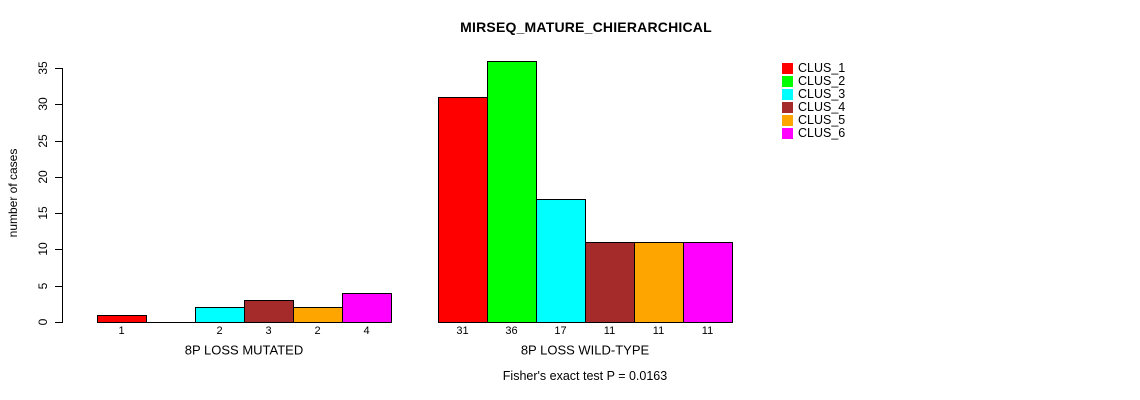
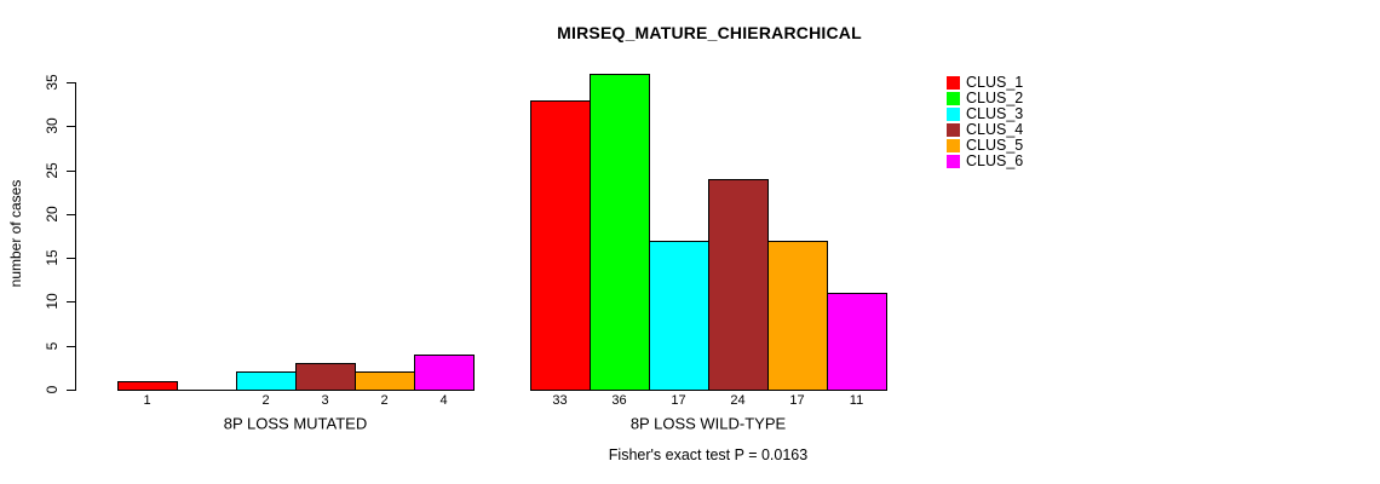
CLUS_1/8P LOSS WILD-TYPE: 31 -> 33
CLUS_4/8P LOSS WILD-TYPE: 11 -> 24
CLUS_5/8P LOSS WILD-TYPE: 11 -> 17
